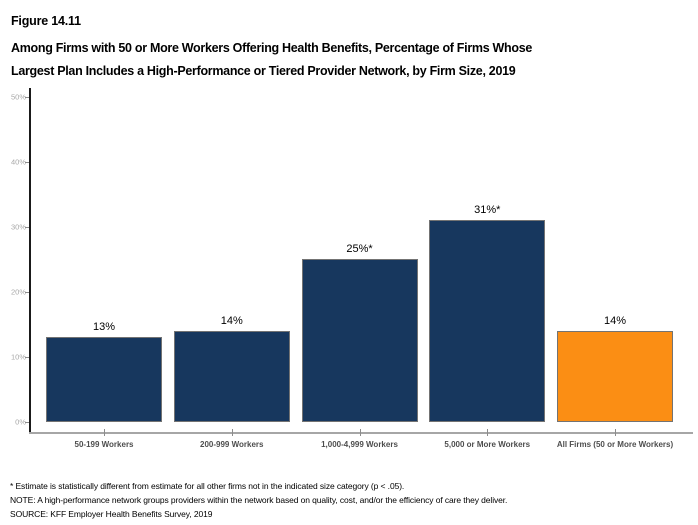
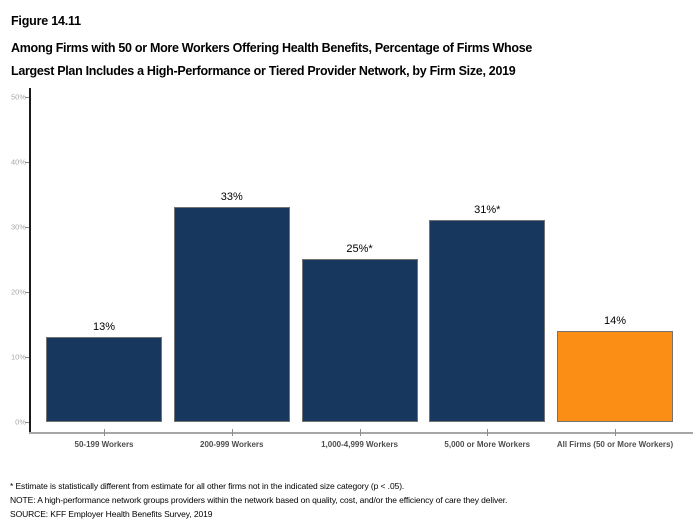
200-999 Workers: 14% -> 33%
